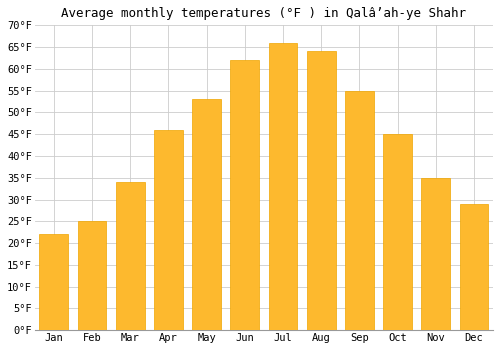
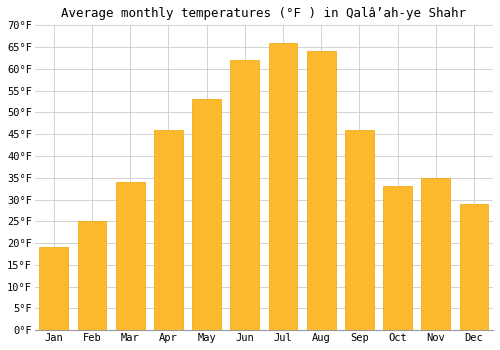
Jan: 22°F -> 19°F
Sep: 55°F -> 46°F
Oct: 45°F -> 33°F
